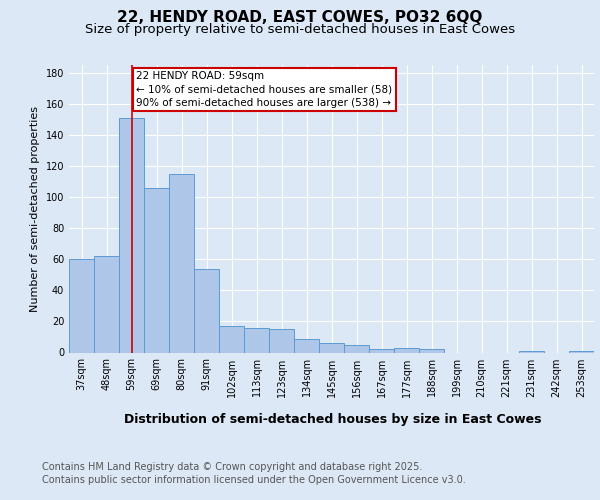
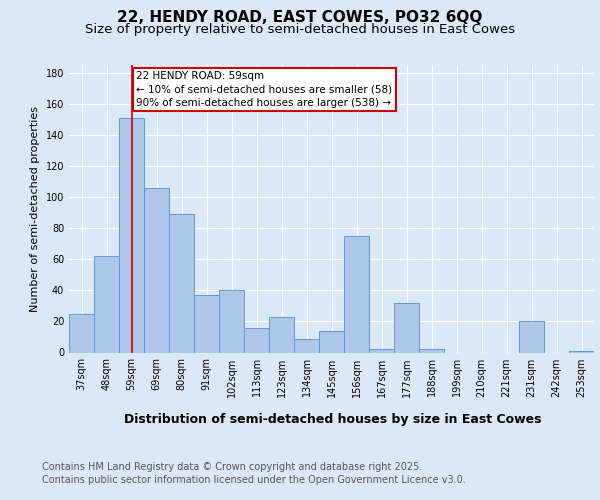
37sqm: 60 -> 25
80sqm: 115 -> 89
91sqm: 54 -> 37
102sqm: 17 -> 40
123sqm: 15 -> 23
145sqm: 6 -> 14
156sqm: 5 -> 75
177sqm: 3 -> 32
231sqm: 1 -> 20
